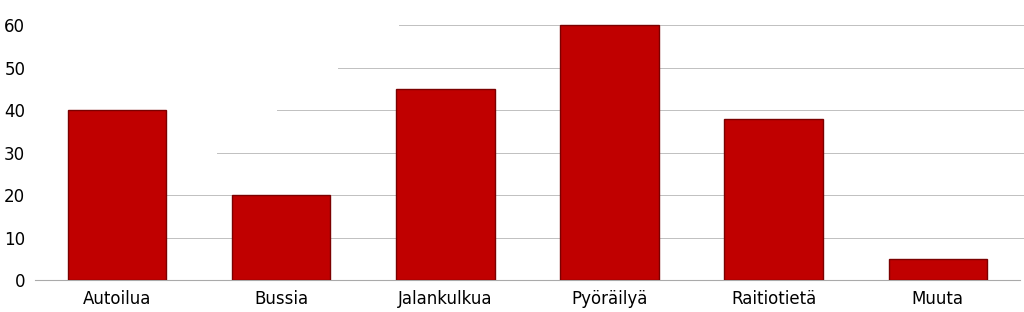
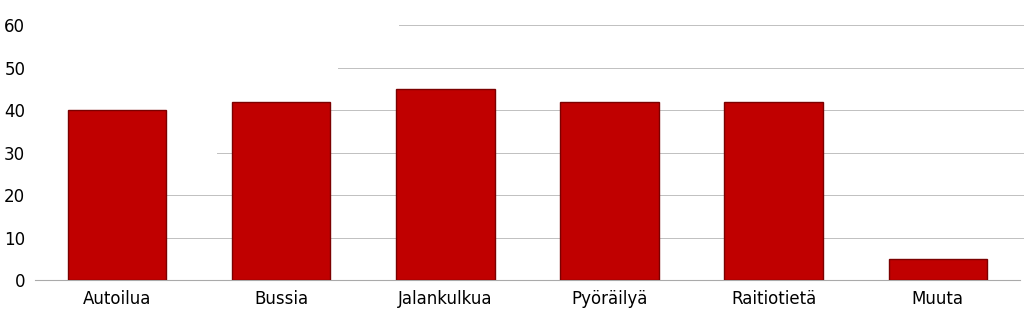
Bussia: 20 -> 42
Pyöräilyä: 60 -> 42
Raitiotietä: 38 -> 42
